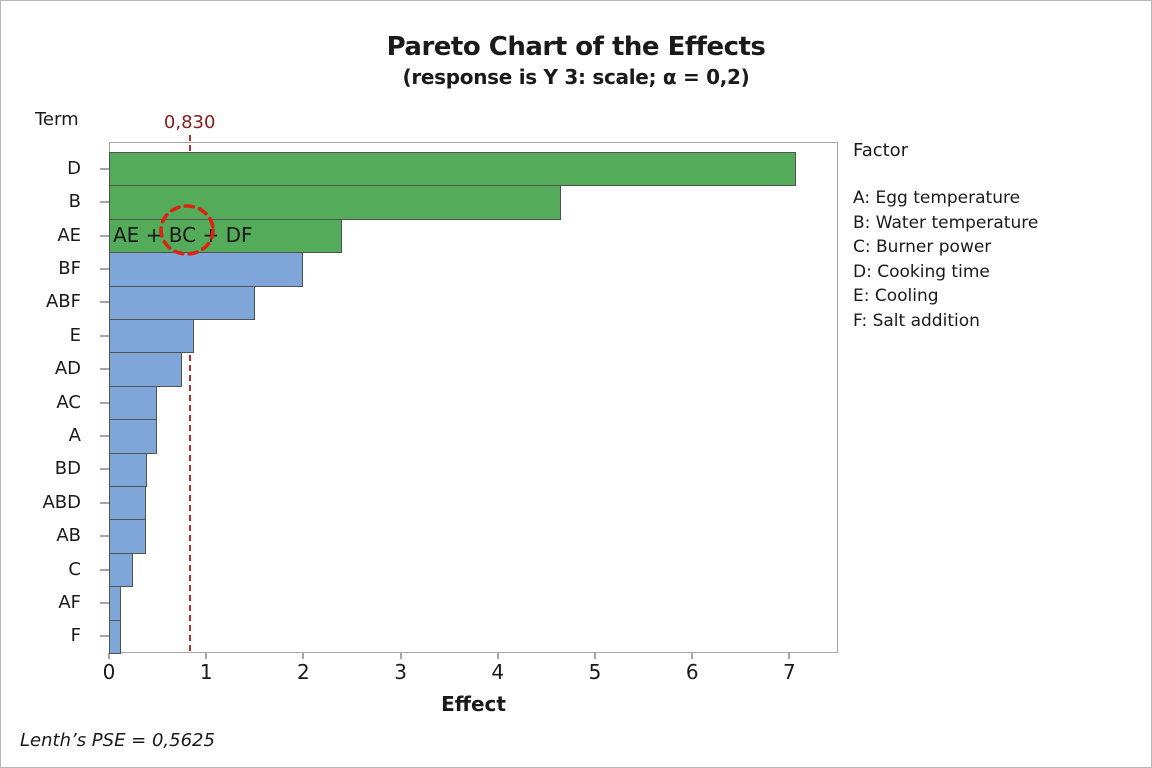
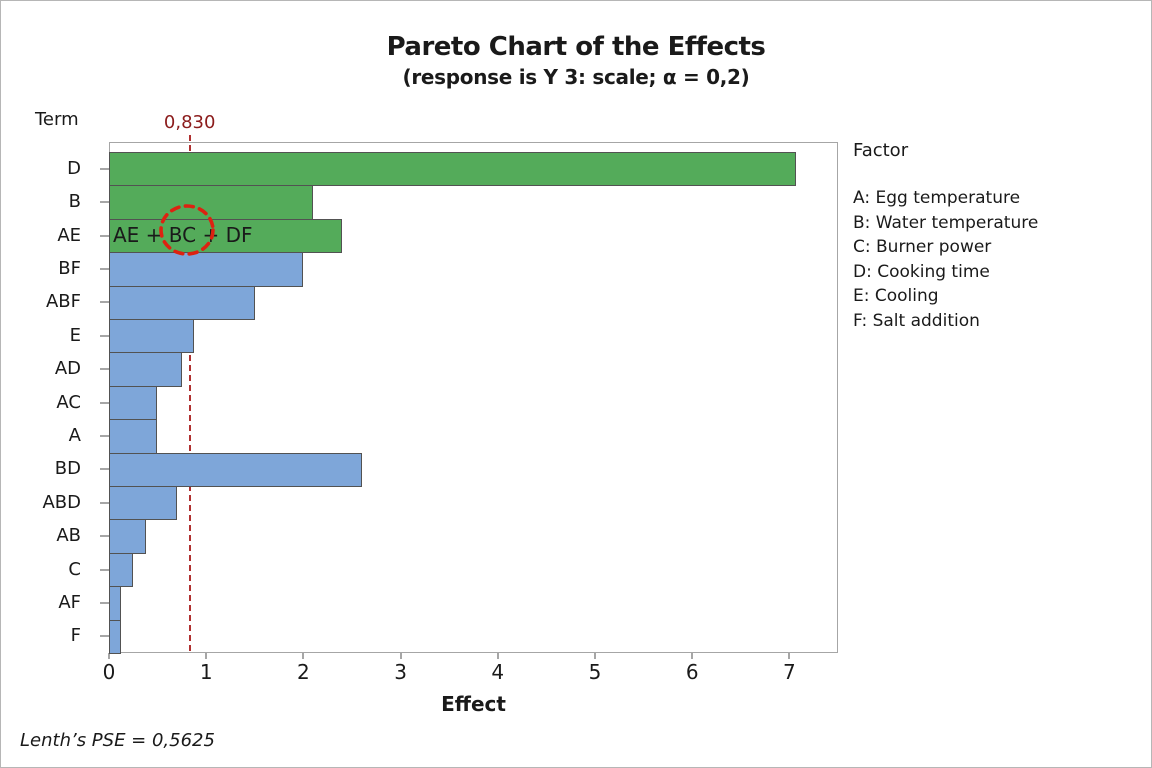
B: 4.7 -> 2.1
BD: 0.4 -> 2.6
ABD: 0.4 -> 0.7
